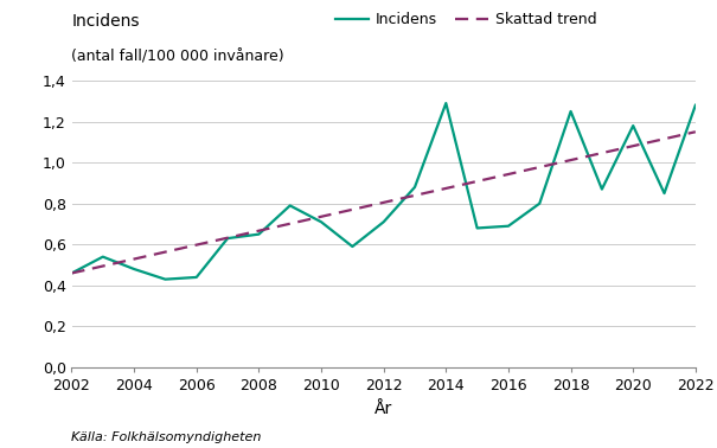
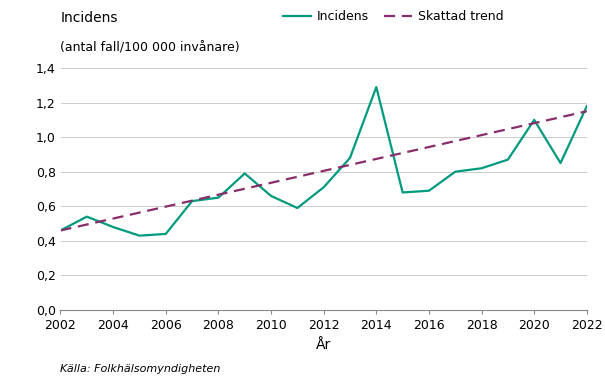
2010: 0,71 -> 0,66
2018: 1,25 -> 0,82
2020: 1,18 -> 1,10
2022: 1,28 -> 1,18
